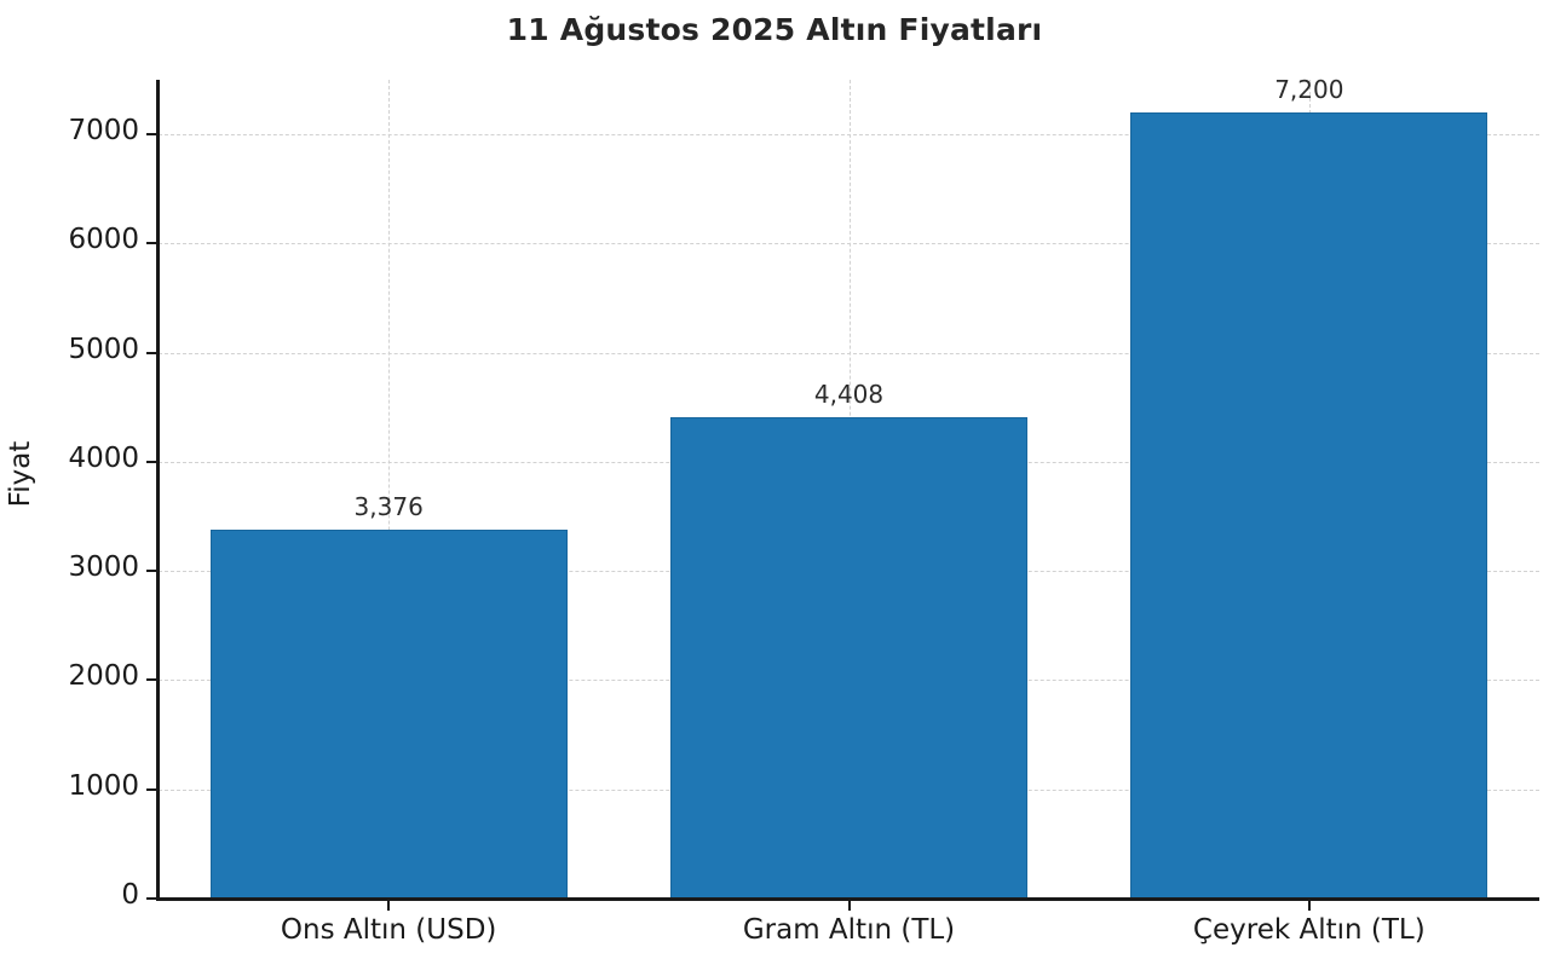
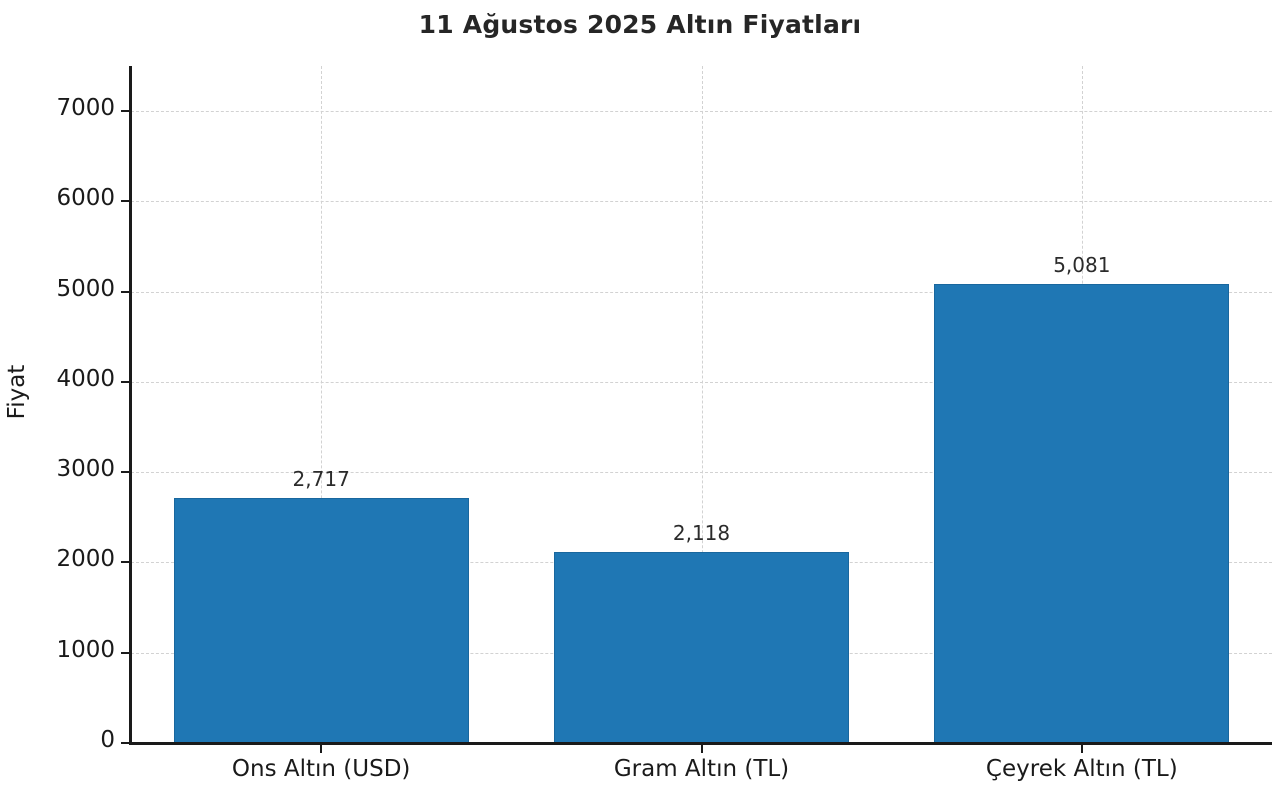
Ons Altın (USD): 3,376 -> 2,717
Gram Altın (TL): 4,408 -> 2,118
Çeyrek Altın (TL): 7,200 -> 5,081
